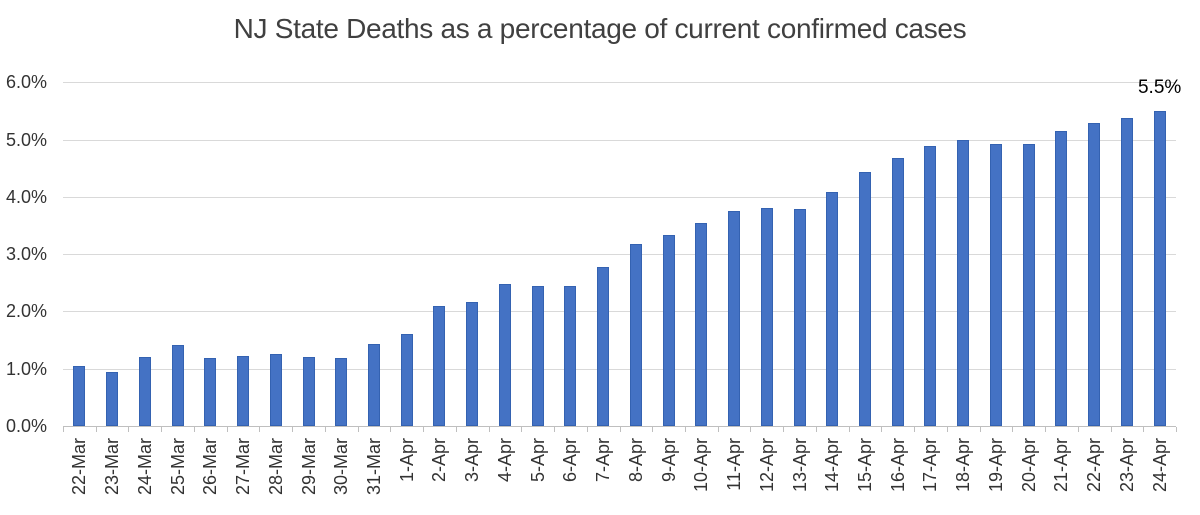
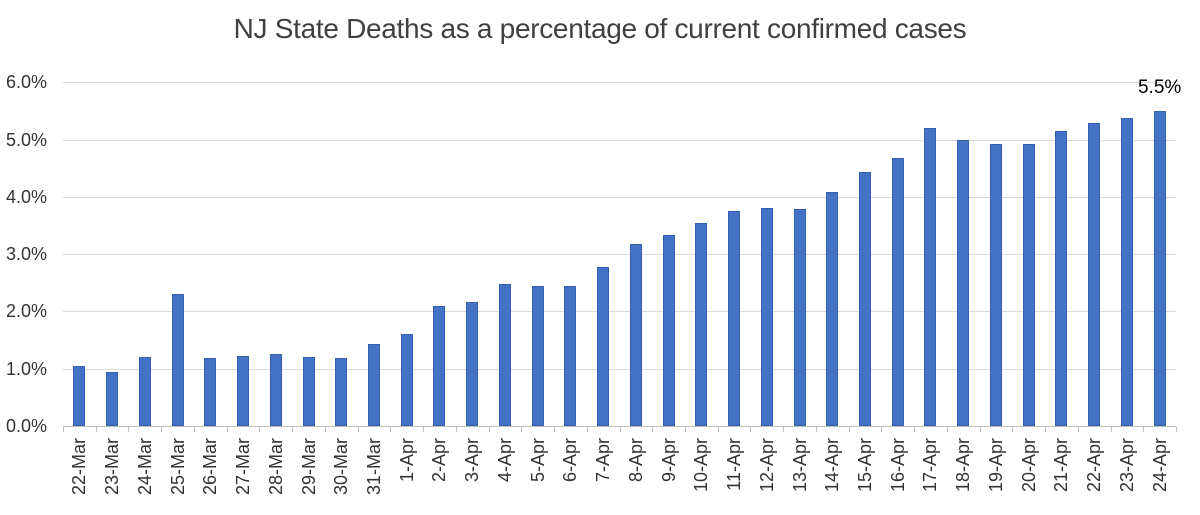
25-Mar: 1.4% -> 2.3%
17-Apr: 4.9% -> 5.2%
